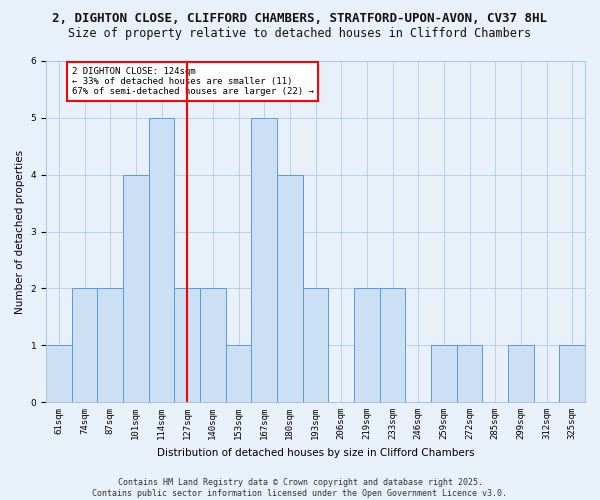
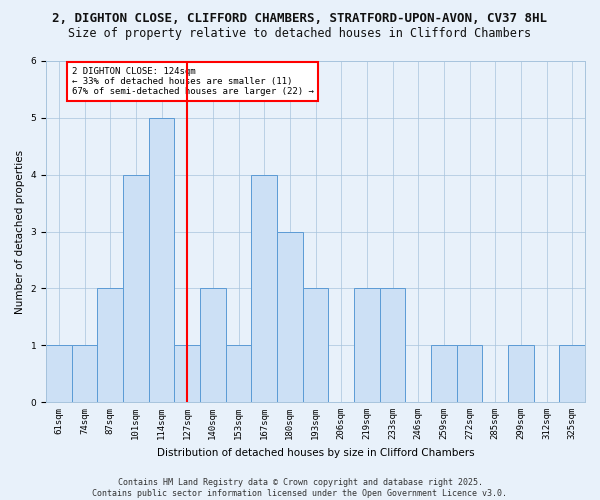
74sqm: 2 -> 1
127sqm: 2 -> 1
167sqm: 5 -> 4
180sqm: 4 -> 3
